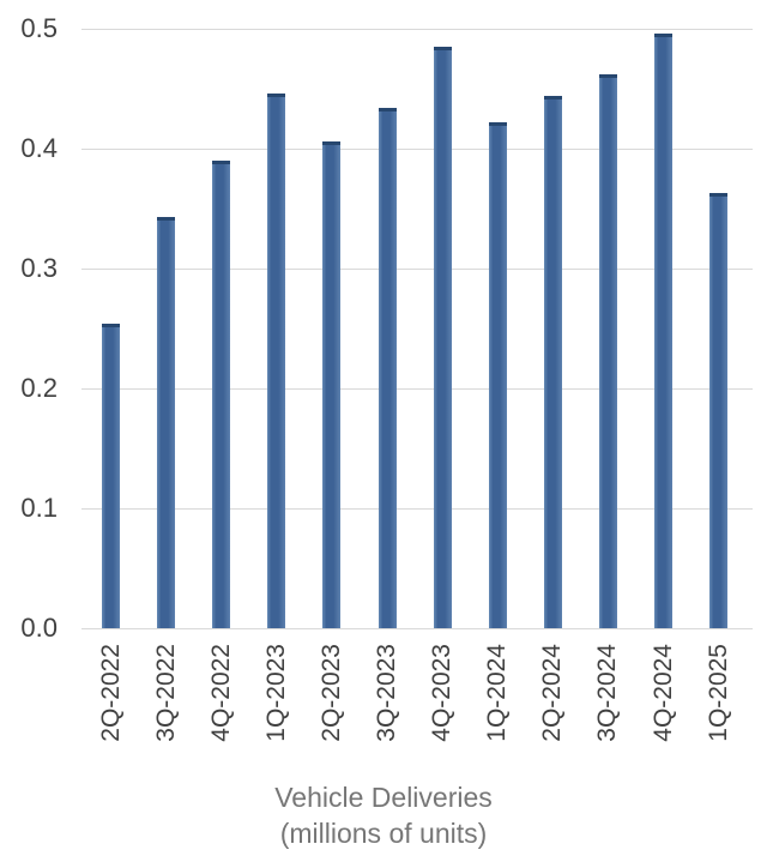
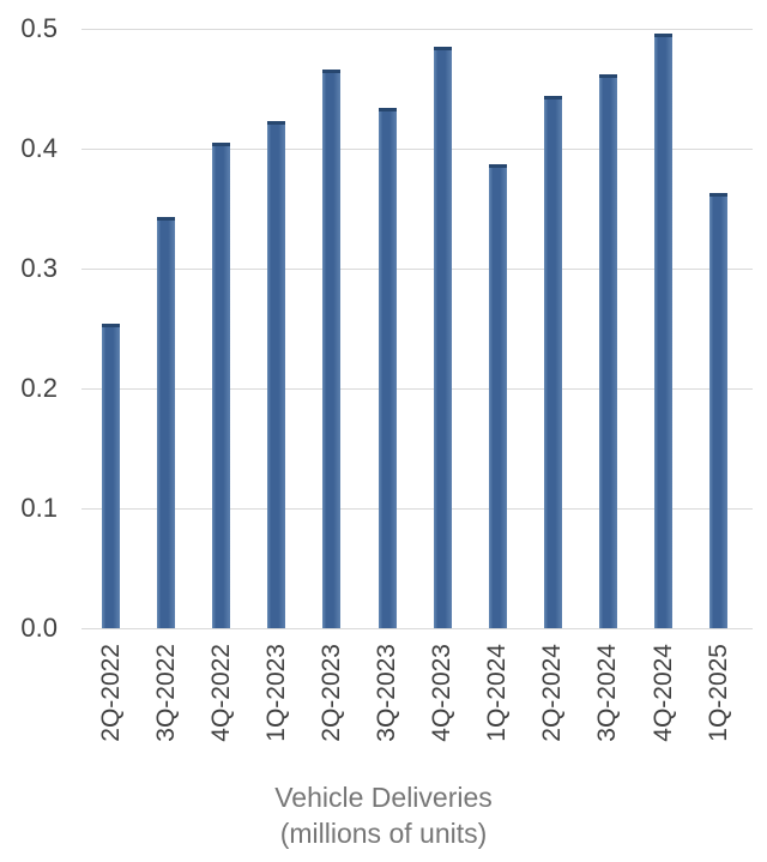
4Q-2022: 0.390 -> 0.405
1Q-2023: 0.446 -> 0.423
2Q-2023: 0.406 -> 0.466
1Q-2024: 0.422 -> 0.387
